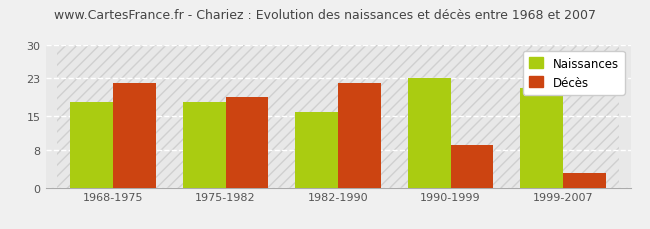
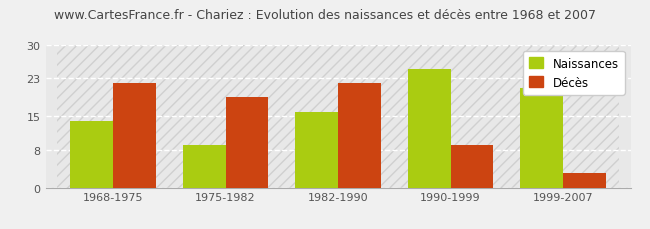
Naissances/1968-1975: 18 -> 14
Naissances/1975-1982: 18 -> 9
Naissances/1990-1999: 23 -> 25
